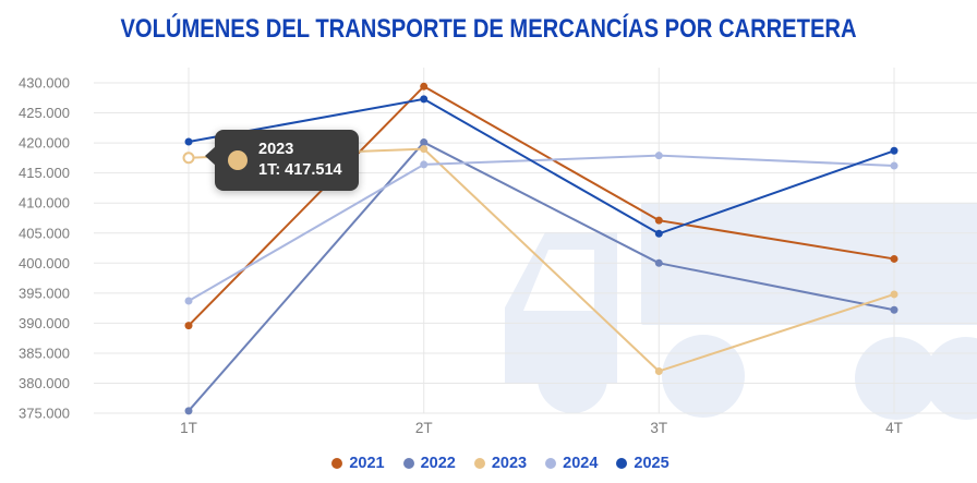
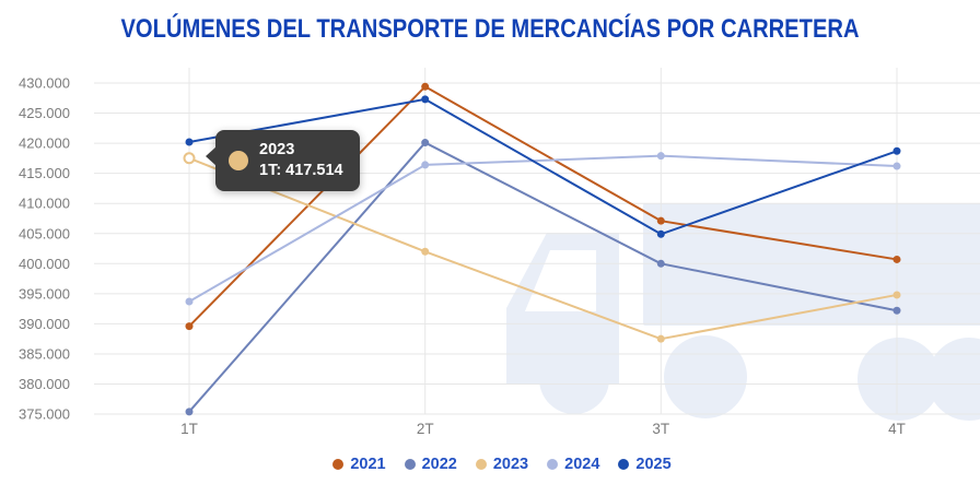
2023/2T: 419000 -> 402000
2023/3T: 382000 -> 388000
